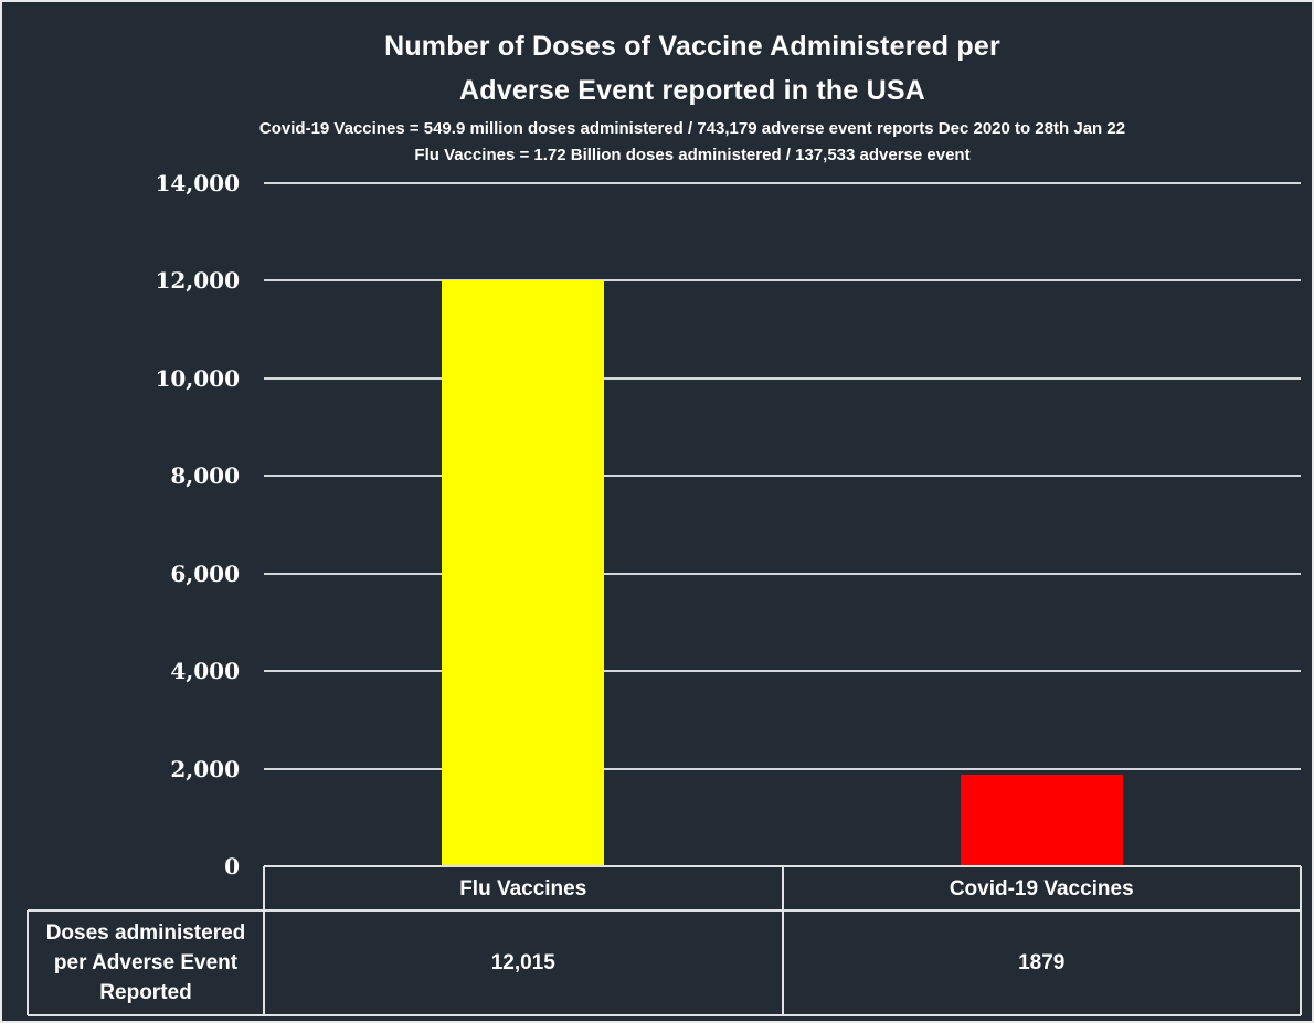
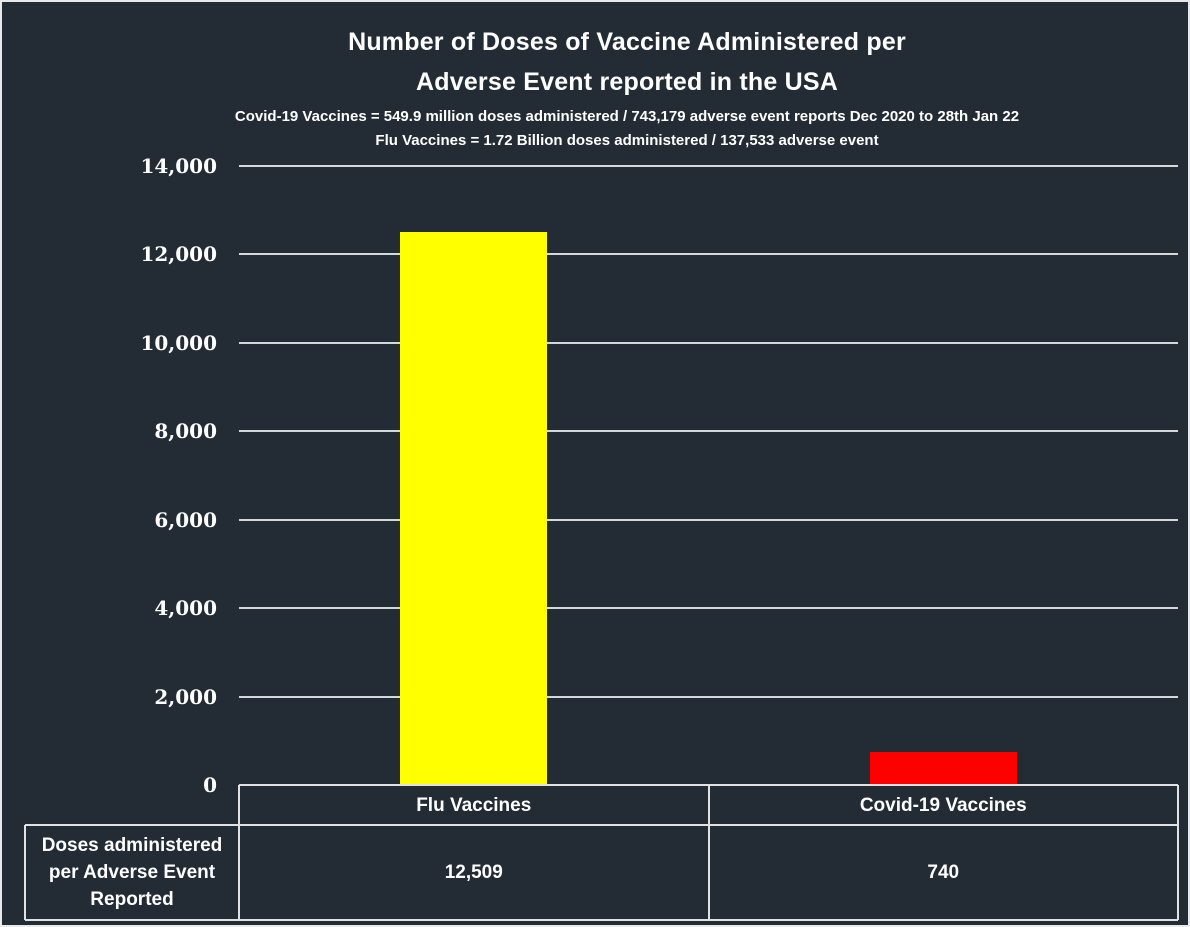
Flu Vaccines: 12,015 -> 12,509
Covid-19 Vaccines: 1879 -> 740
